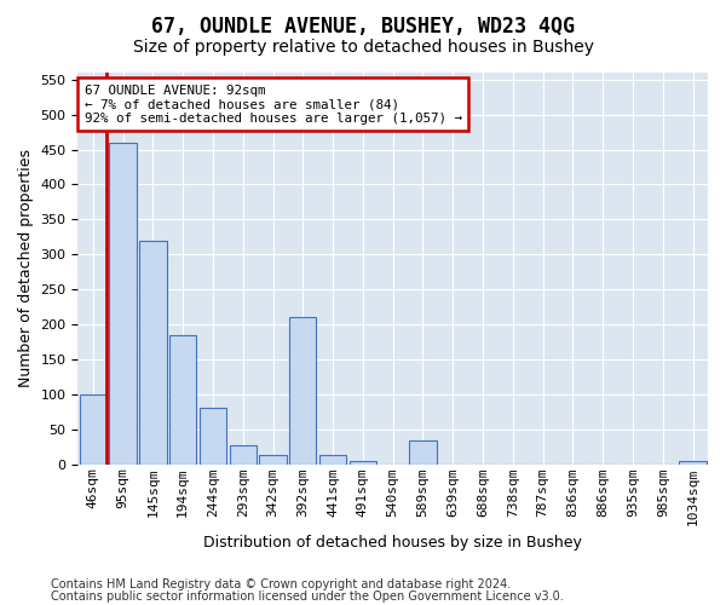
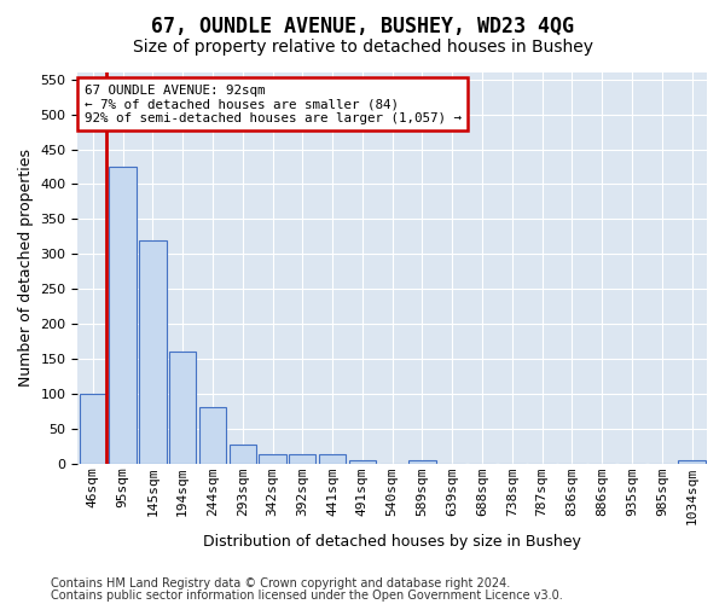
95sqm: 460 -> 425
194sqm: 184 -> 160
392sqm: 210 -> 13
589sqm: 34 -> 5
